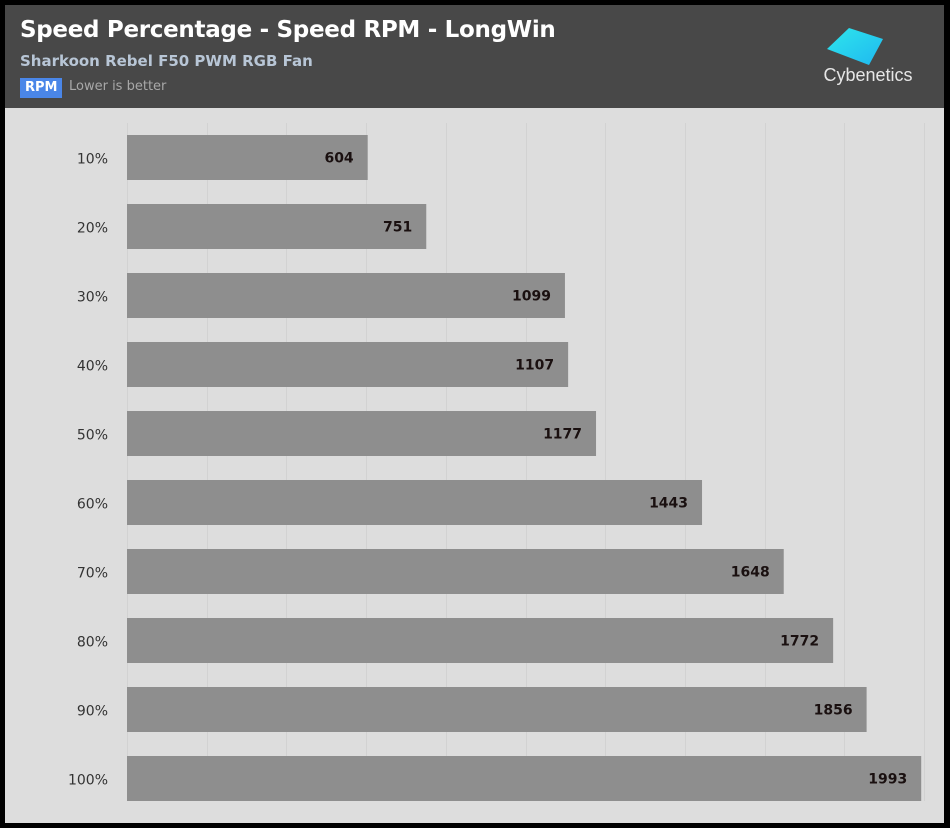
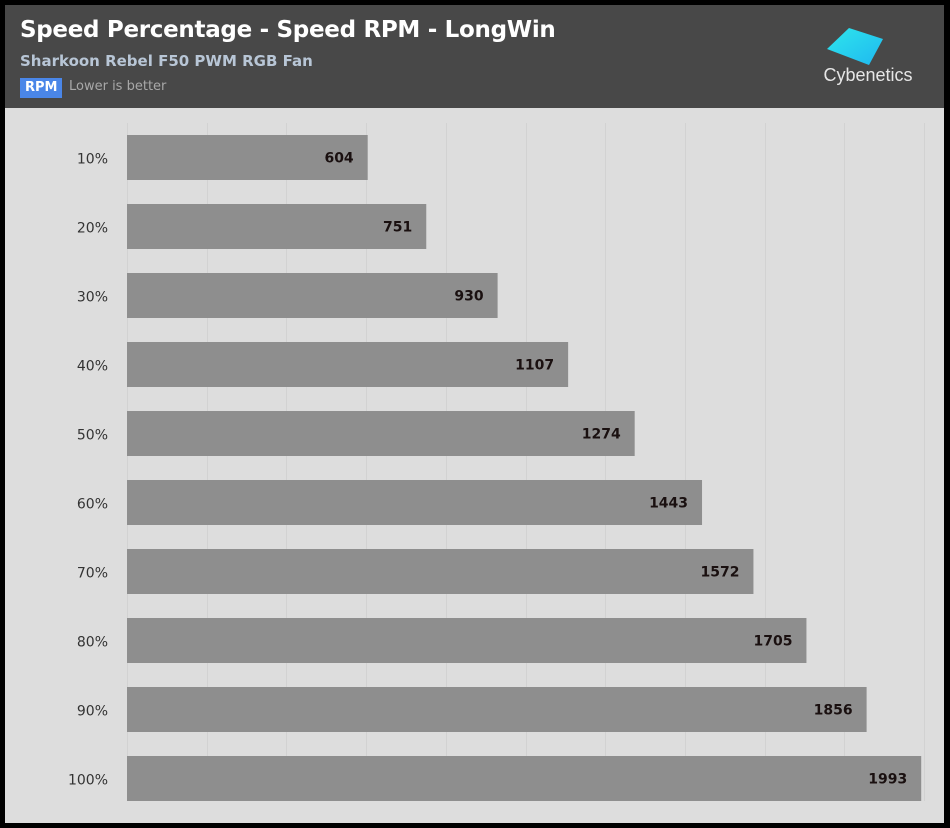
30%: 1099 -> 930
50%: 1177 -> 1274
70%: 1648 -> 1572
80%: 1772 -> 1705
